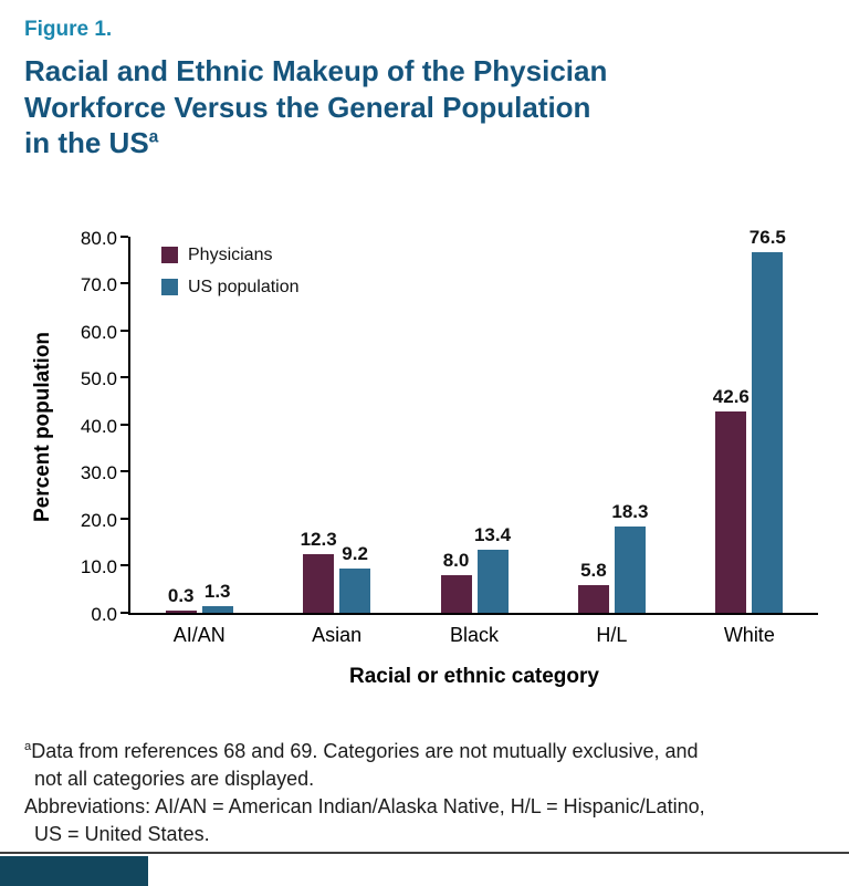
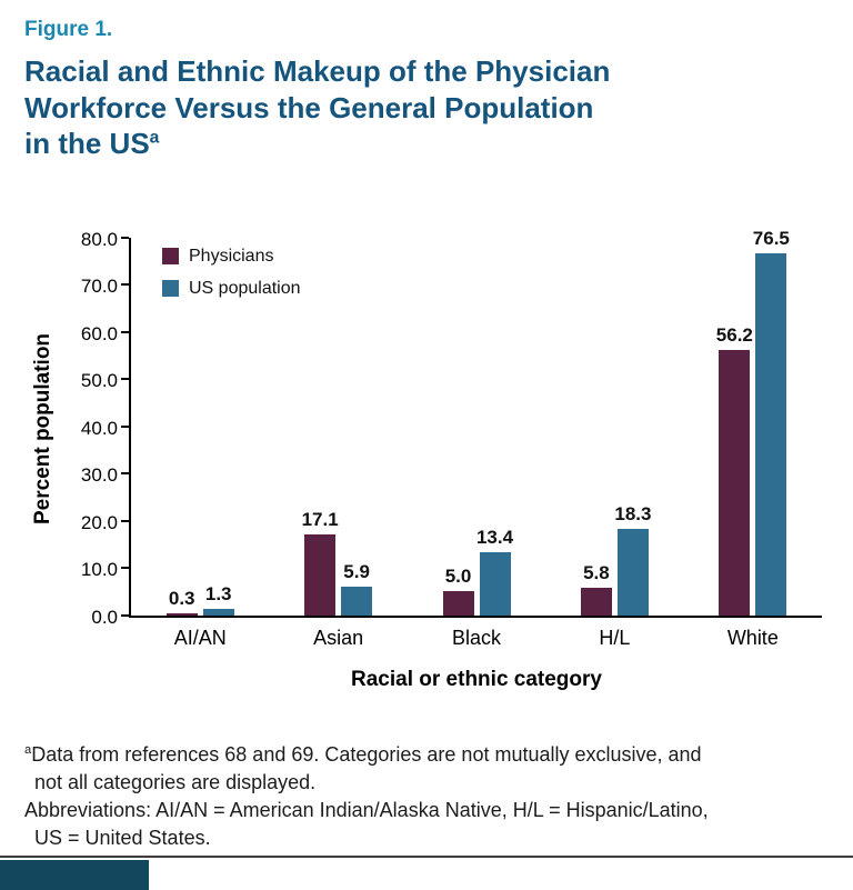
Physicians/Asian: 12.3 -> 17.1
US population/Asian: 9.2 -> 5.9
Physicians/Black: 8.0 -> 5.0
Physicians/White: 42.6 -> 56.2
